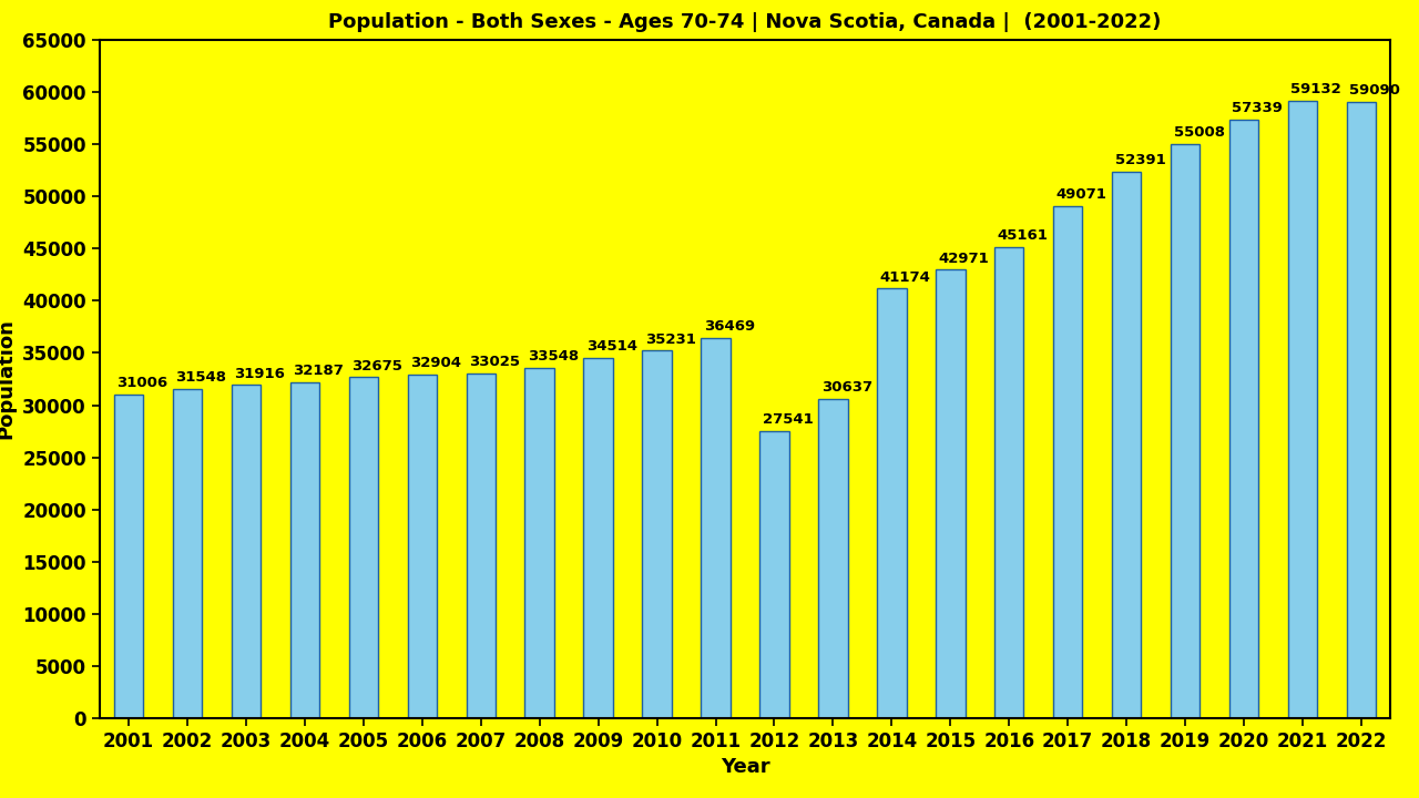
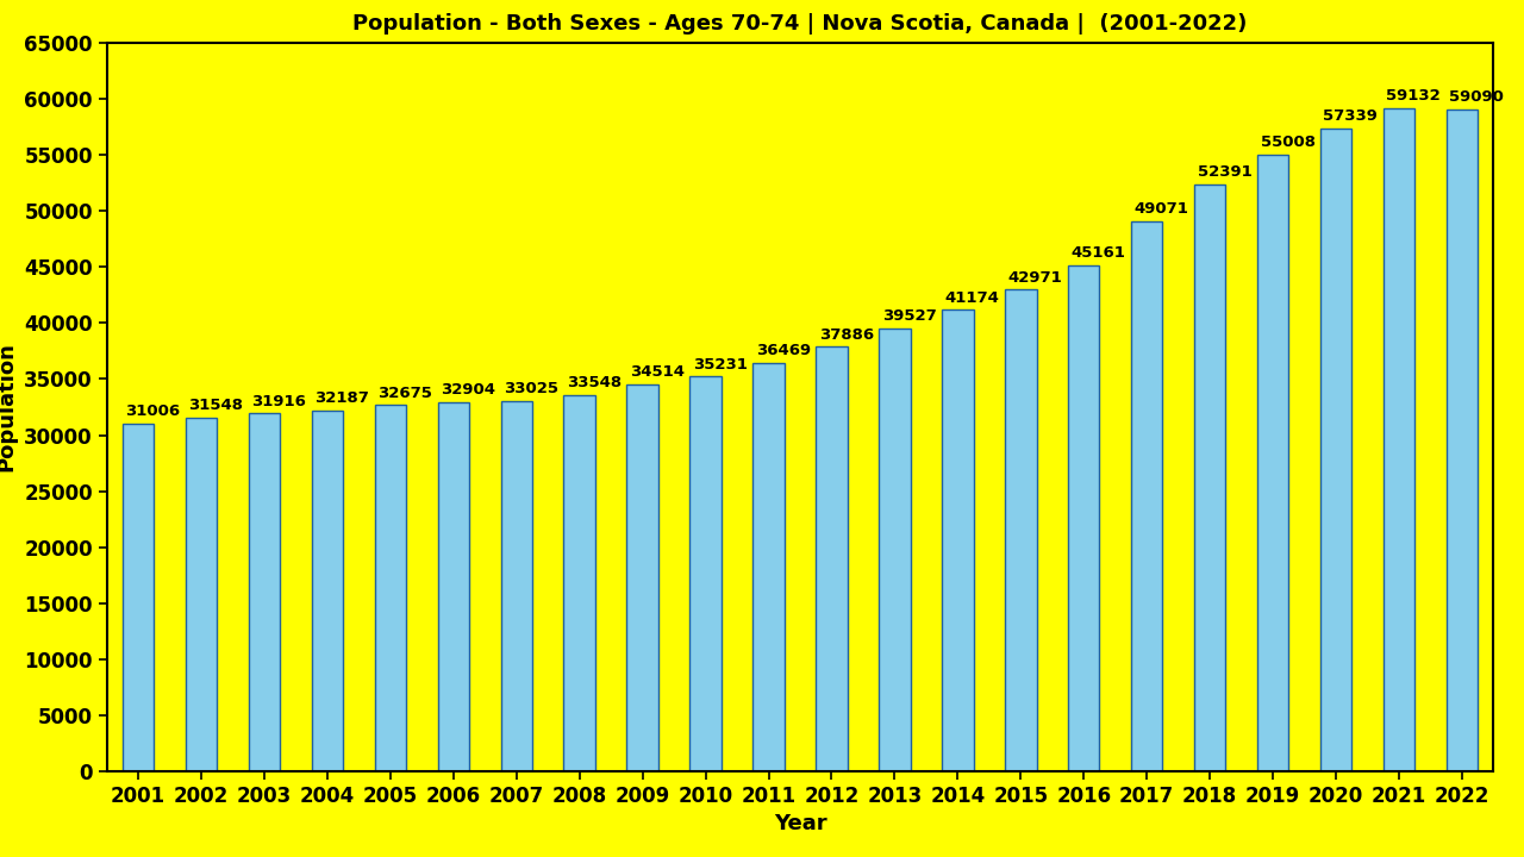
2012: 27541 -> 37886
2013: 30637 -> 39527
